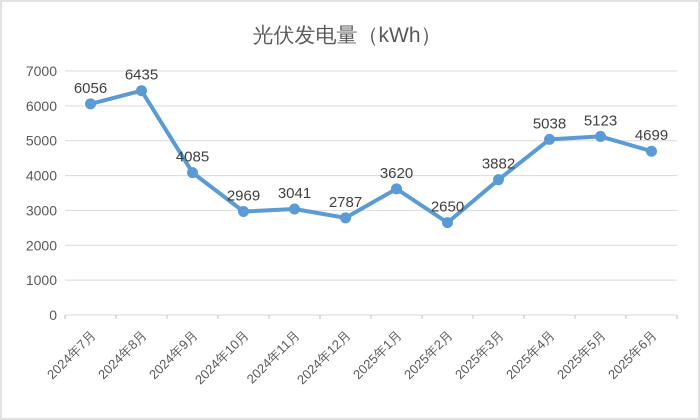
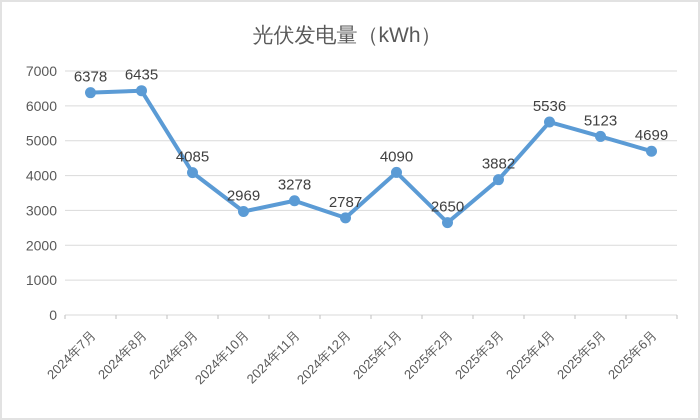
2024年7月: 6056 -> 6378
2024年11月: 3041 -> 3278
2025年1月: 3620 -> 4090
2025年4月: 5038 -> 5536
